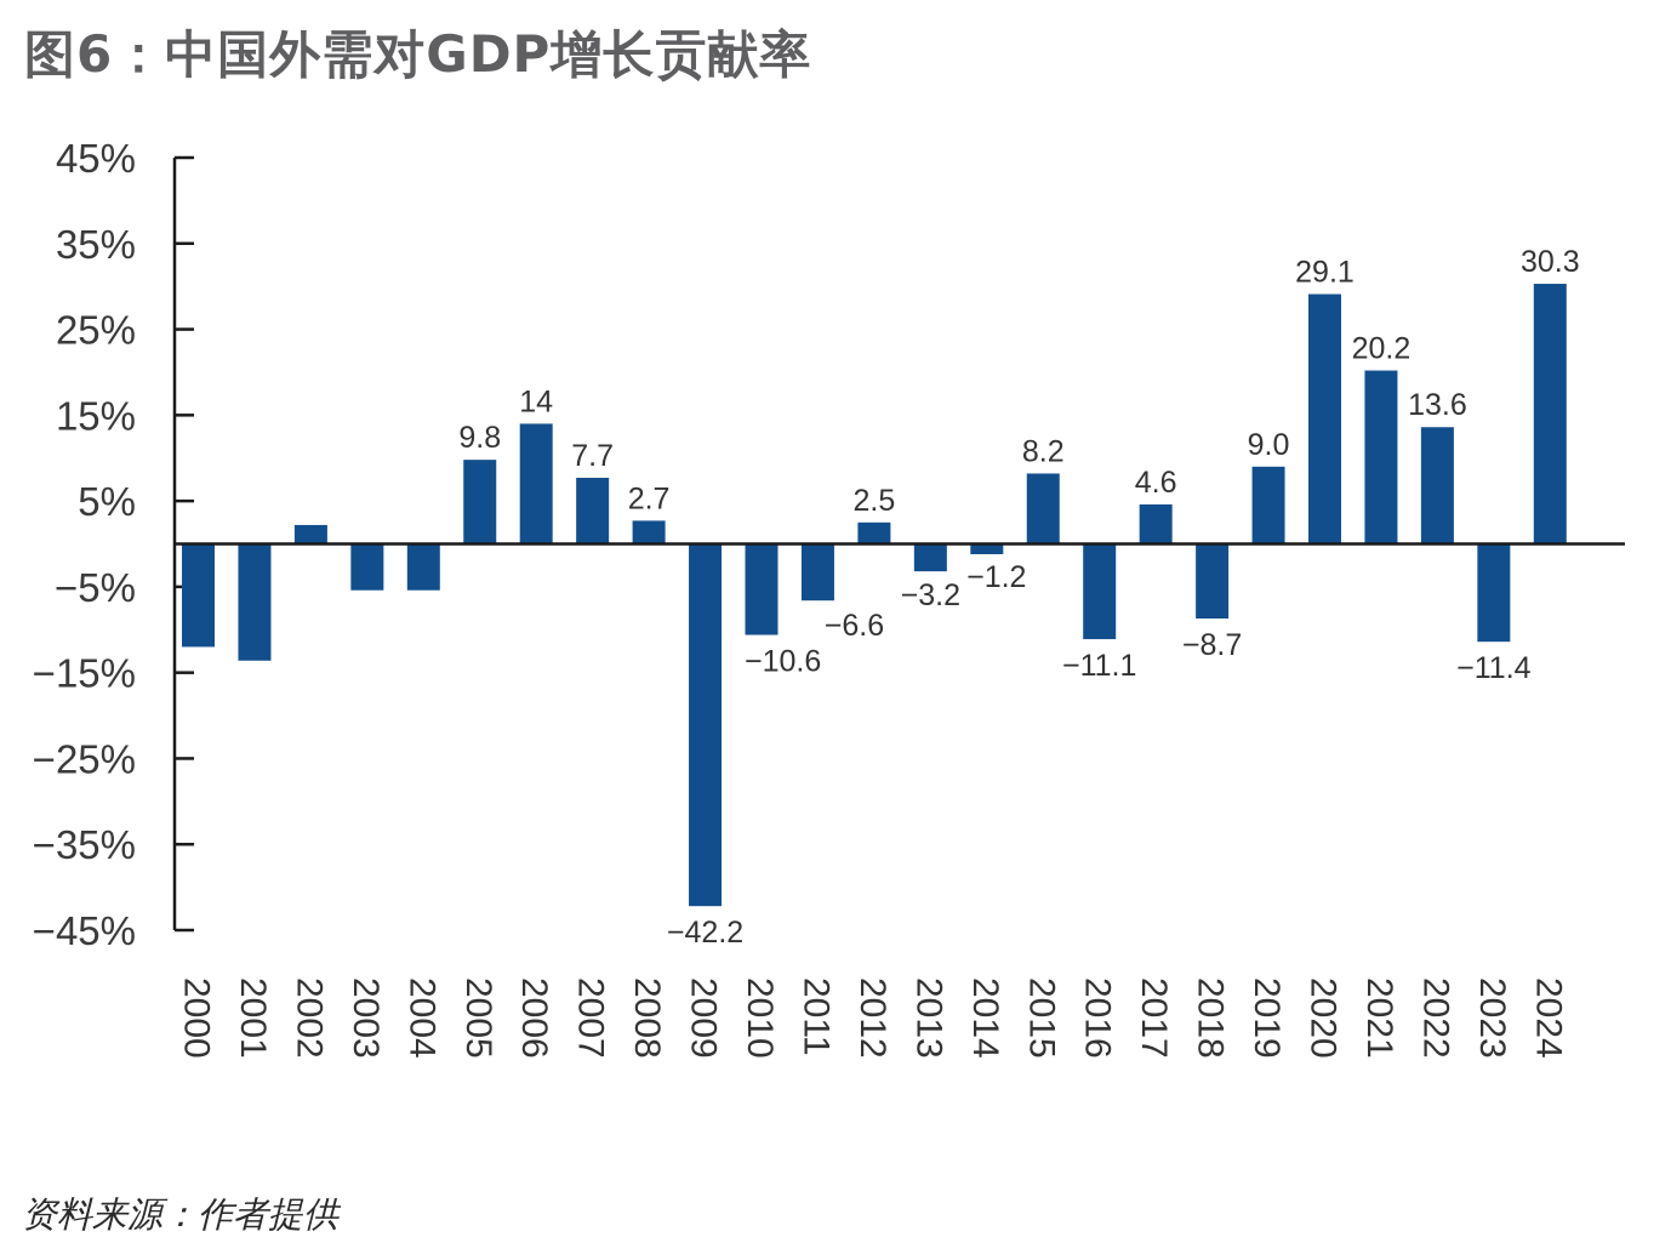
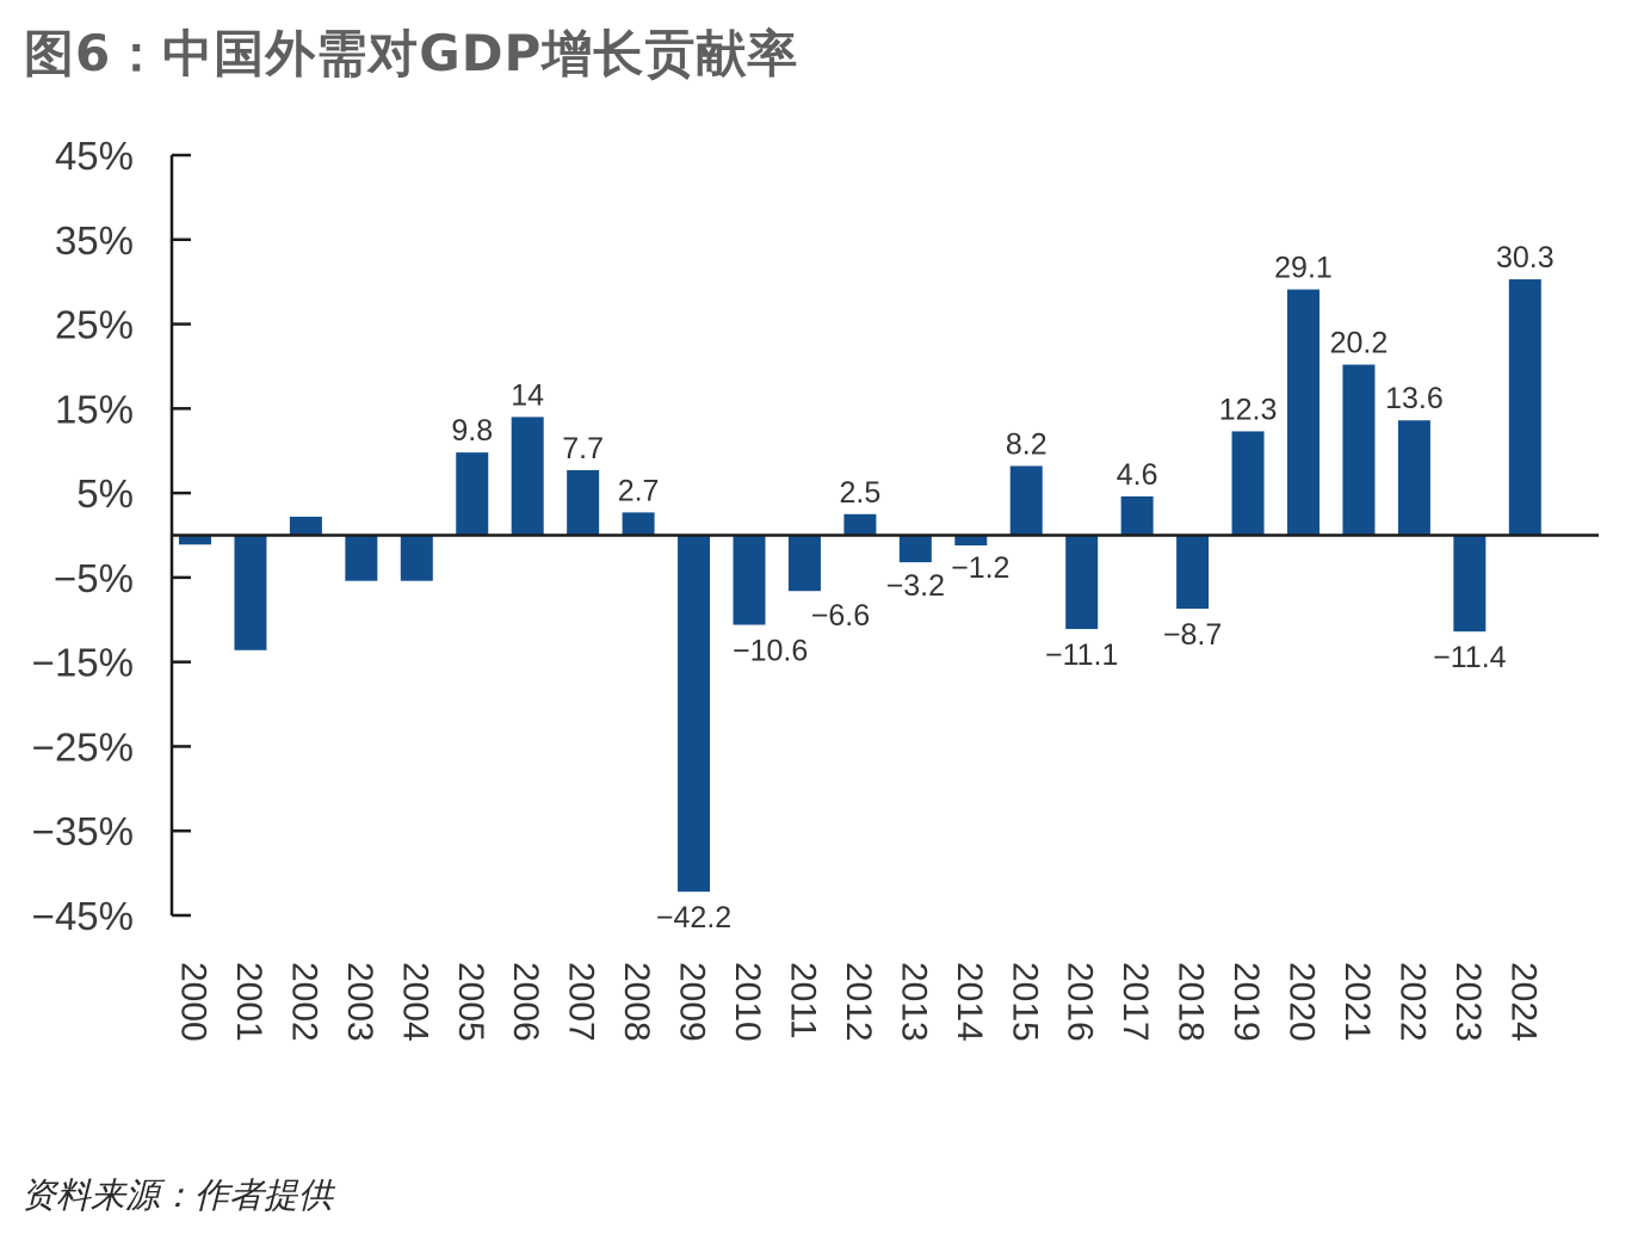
2000: -12% -> -1%
2019: 9.0 -> 12.3
